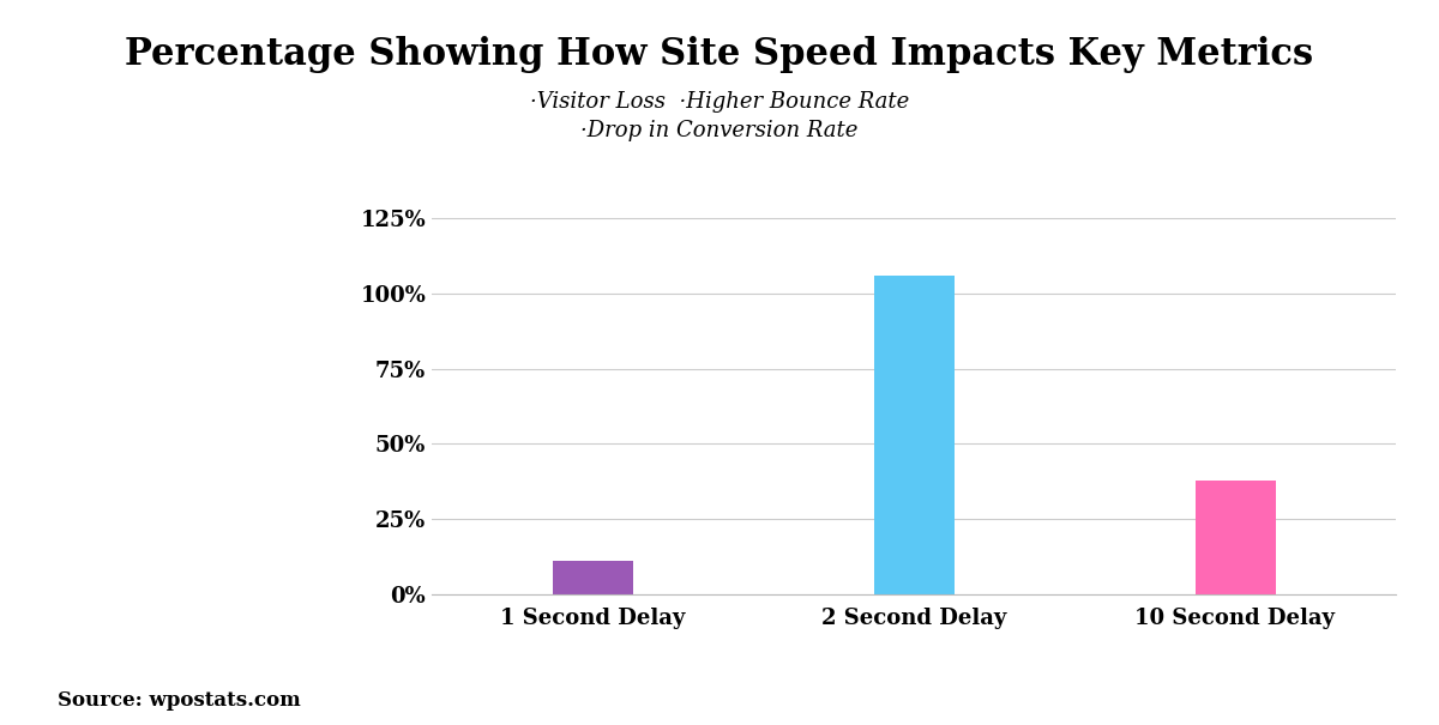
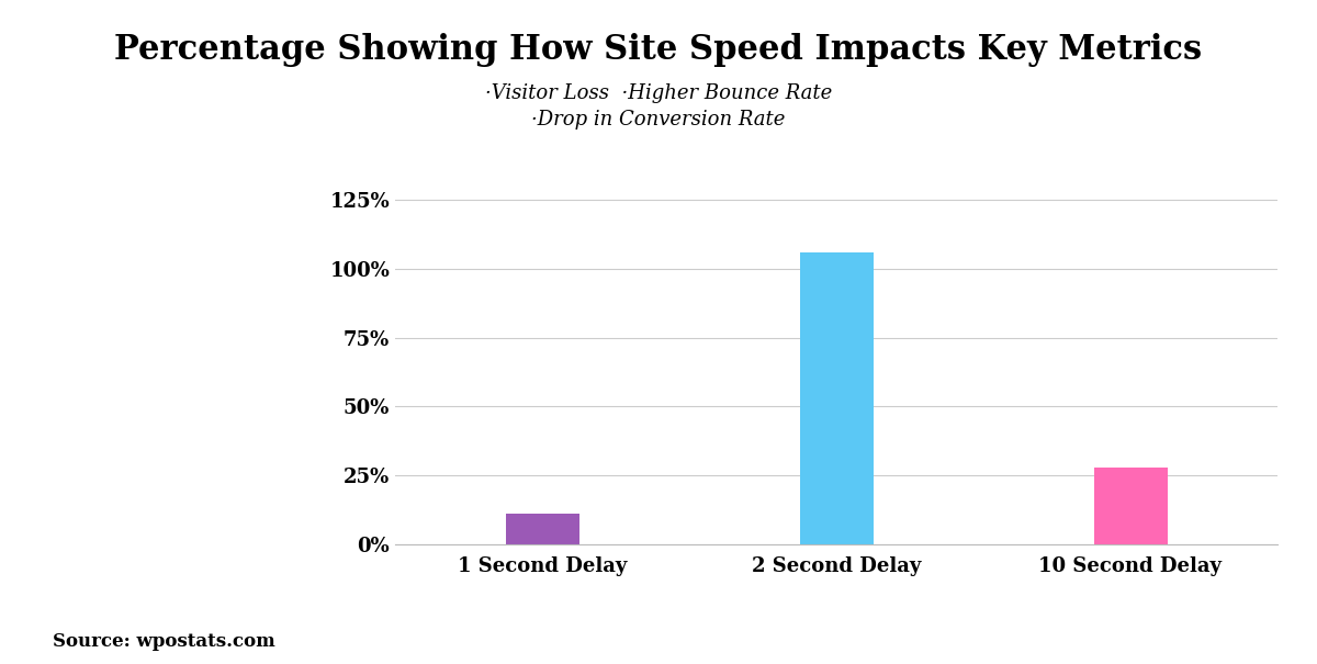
10 Second Delay: 38% -> 28%
